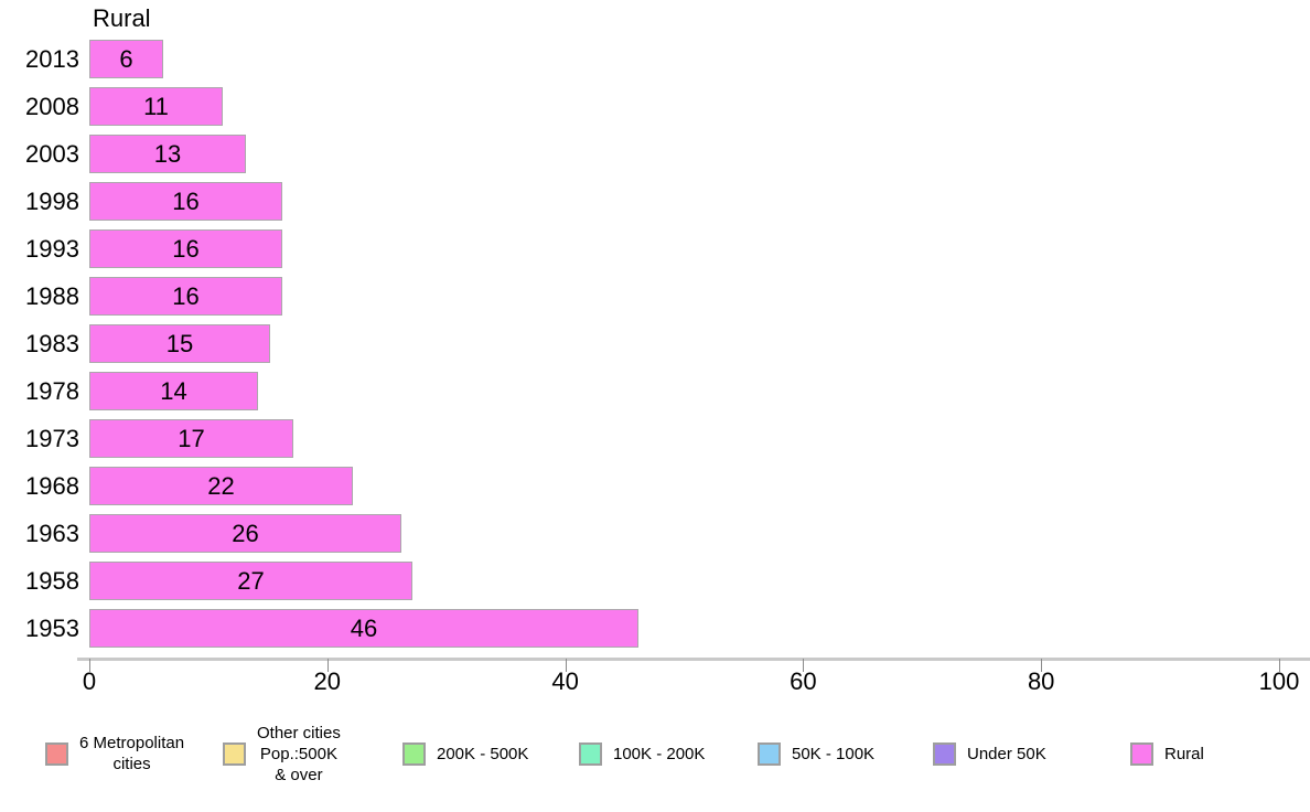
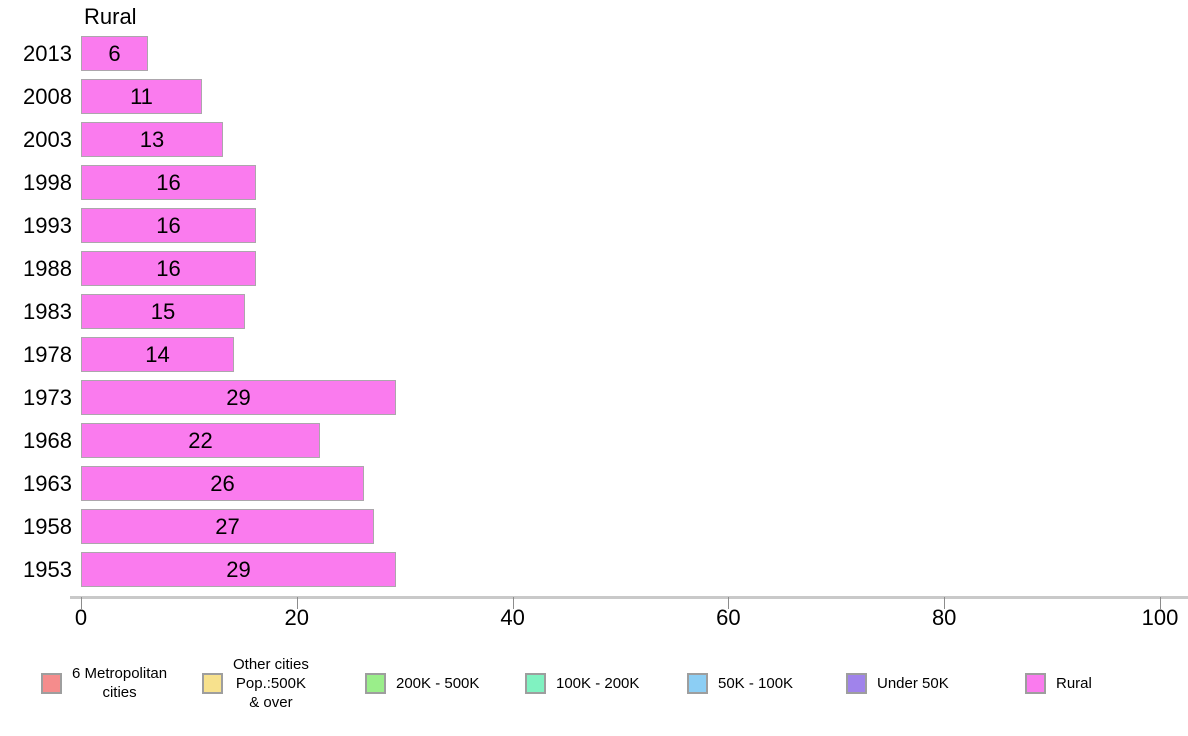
1973: 17 -> 29
1953: 46 -> 29
